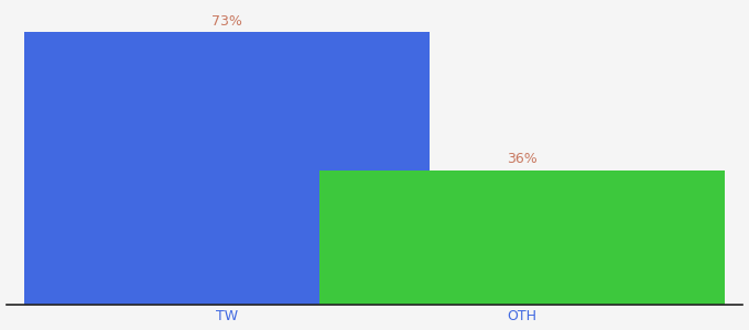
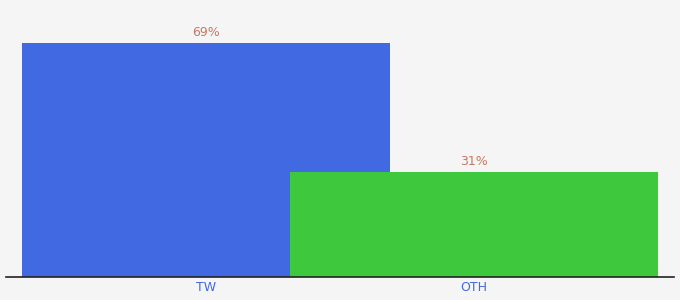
TW: 73% -> 69%
OTH: 36% -> 31%
